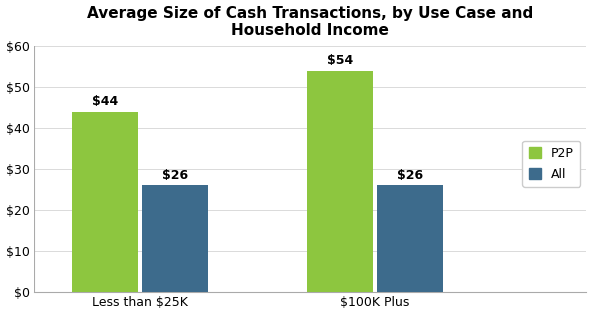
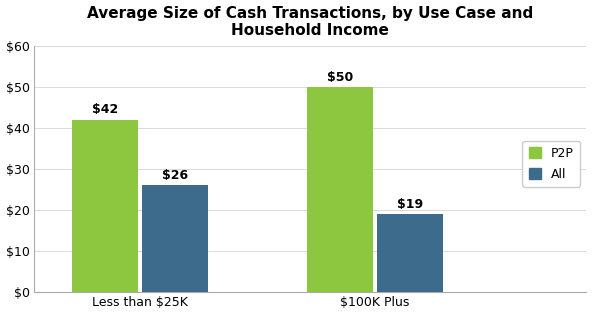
P2P/Less than $25K: $44 -> $42
P2P/$100K Plus: $54 -> $50
All/$100K Plus: $26 -> $19
